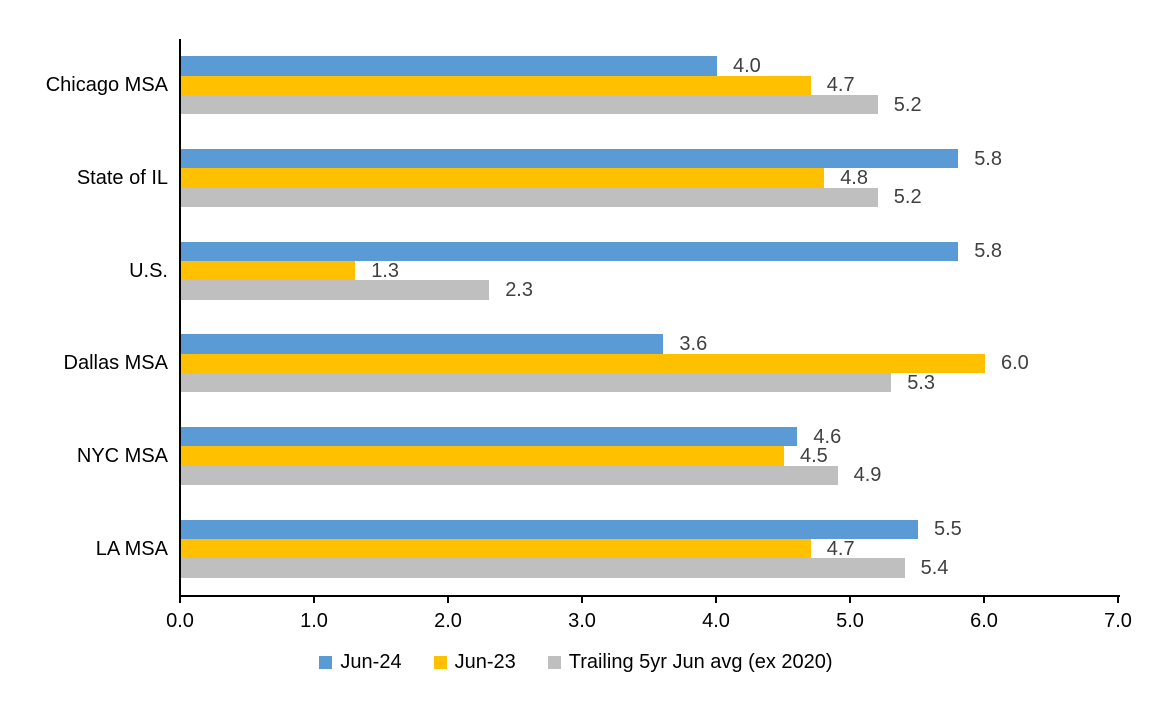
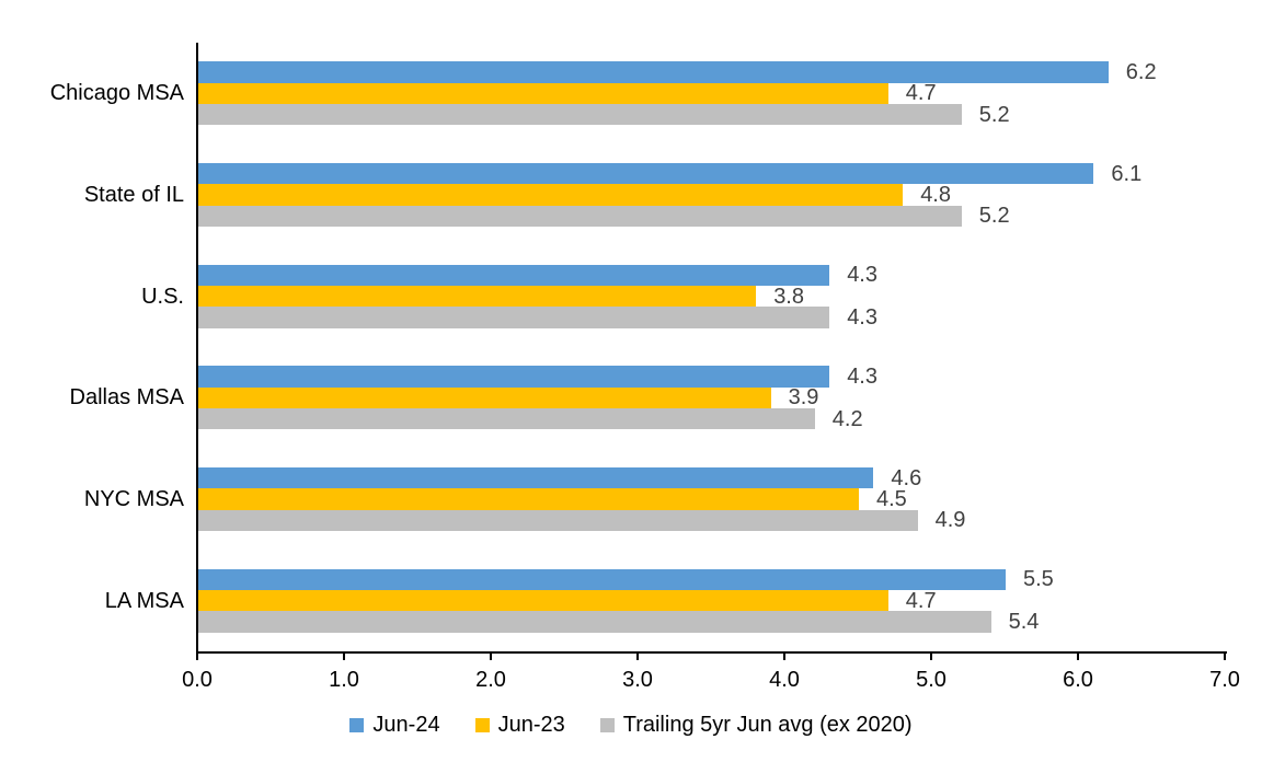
Jun-24/Chicago MSA: 4.0 -> 6.2
Jun-24/State of IL: 5.8 -> 6.1
Jun-24/U.S.: 5.8 -> 4.3
Jun-23/U.S.: 1.3 -> 3.8
Trailing 5yr Jun avg (ex 2020)/U.S.: 2.3 -> 4.3
Jun-24/Dallas MSA: 3.6 -> 4.3
Jun-23/Dallas MSA: 6.0 -> 3.9
Trailing 5yr Jun avg (ex 2020)/Dallas MSA: 5.3 -> 4.2
